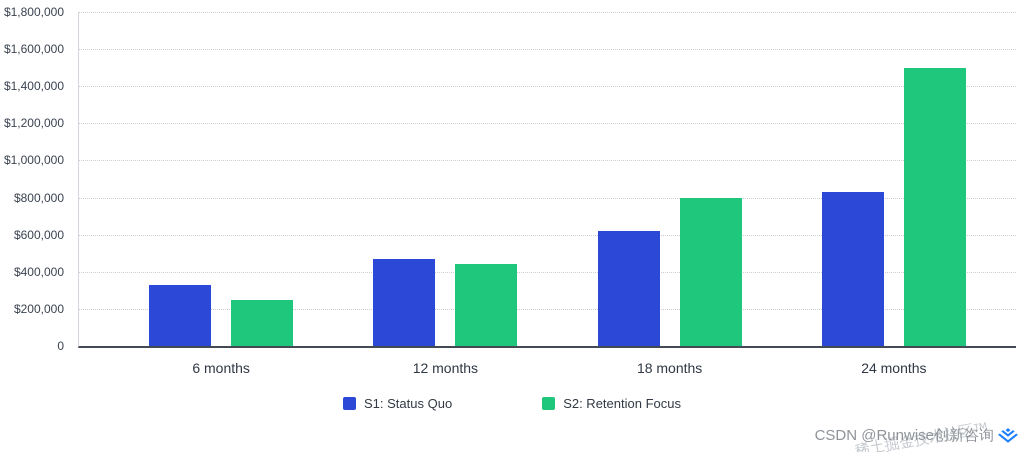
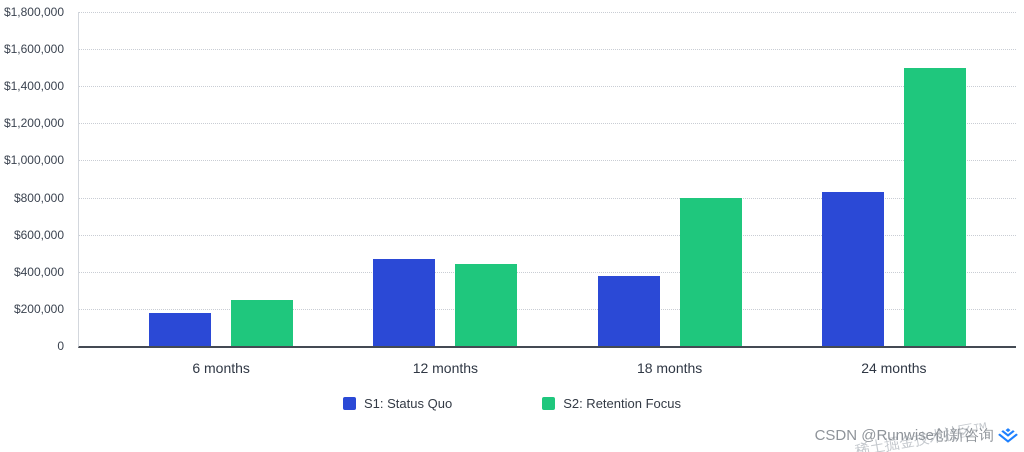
S1: Status Quo/6 months: $330000 -> $180000
S1: Status Quo/18 months: $620000 -> $380000
